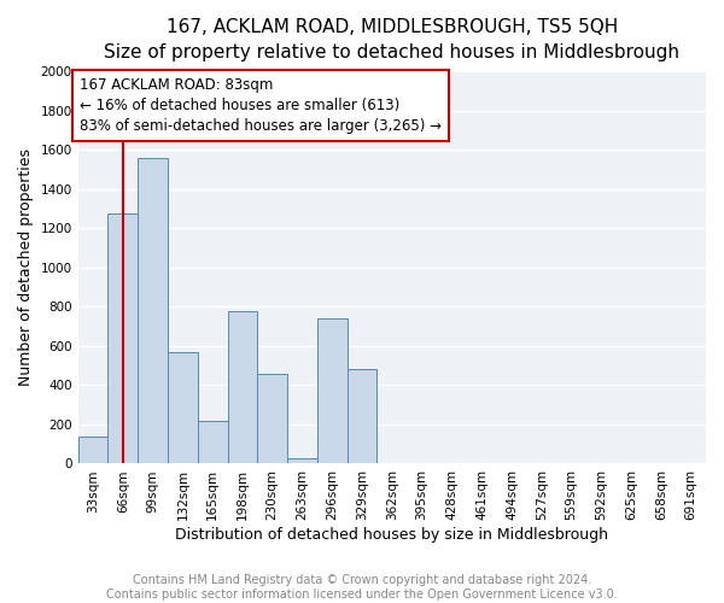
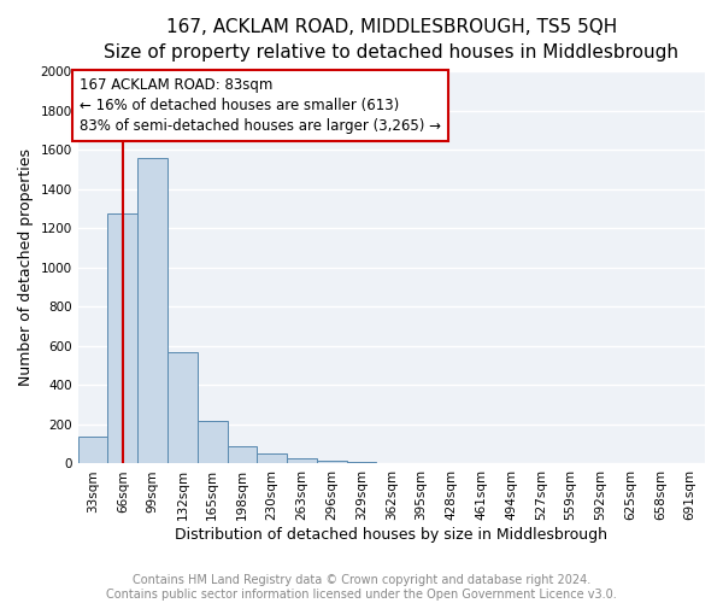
198sqm: 780 -> 90
230sqm: 460 -> 60
296sqm: 740 -> 20
329sqm: 480 -> 10
